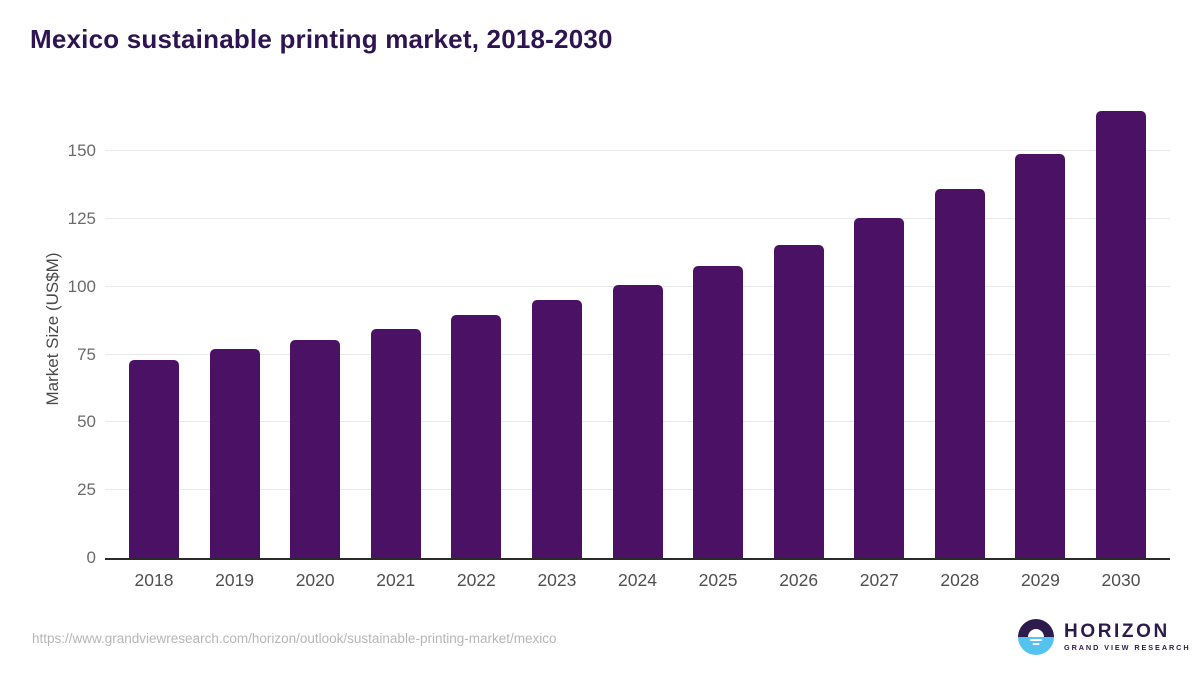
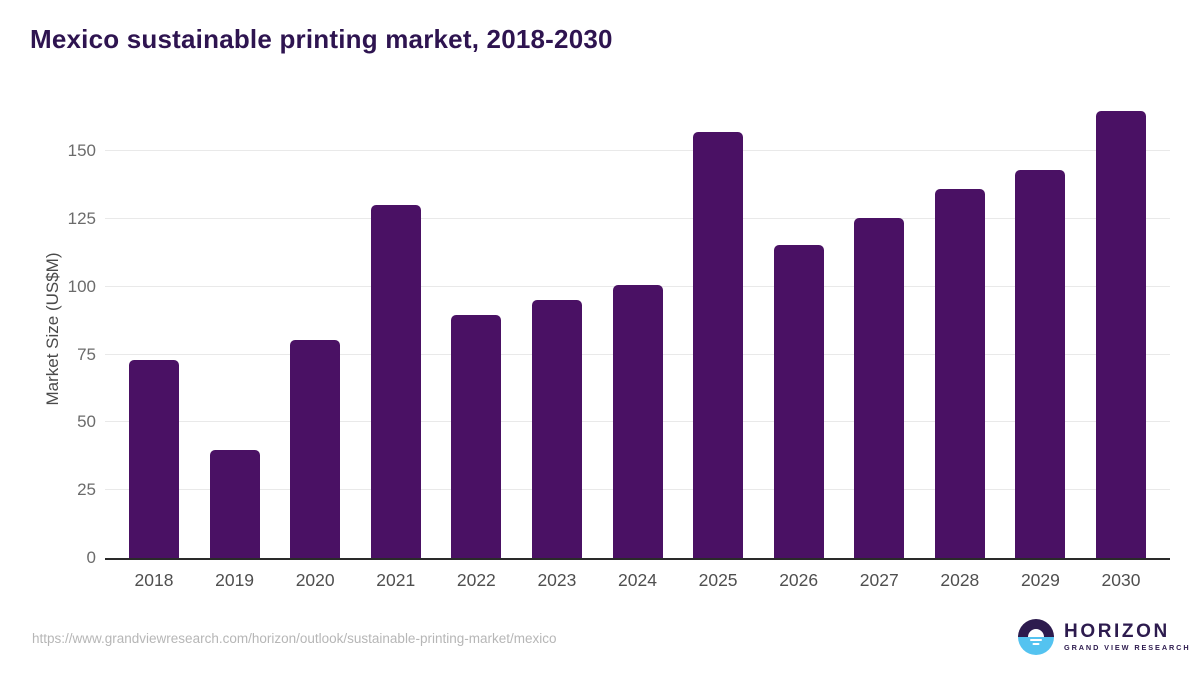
2019: 77 -> 40
2021: 84 -> 130
2025: 108 -> 157
2029: 149 -> 143
